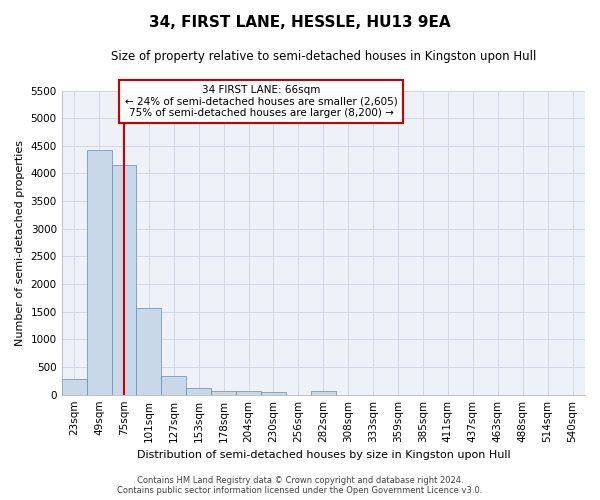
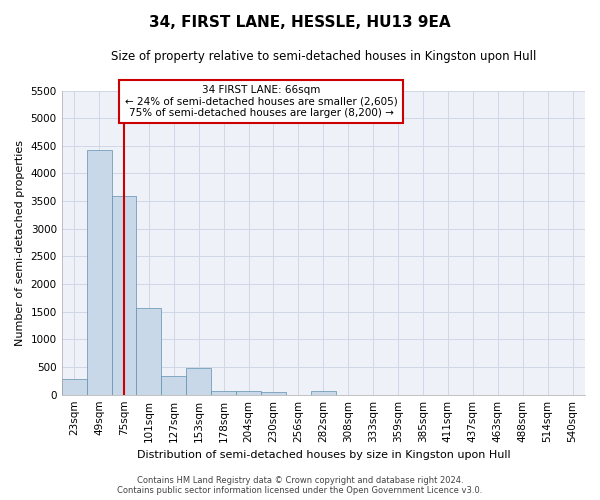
75sqm: 4160 -> 3600
153sqm: 120 -> 480
